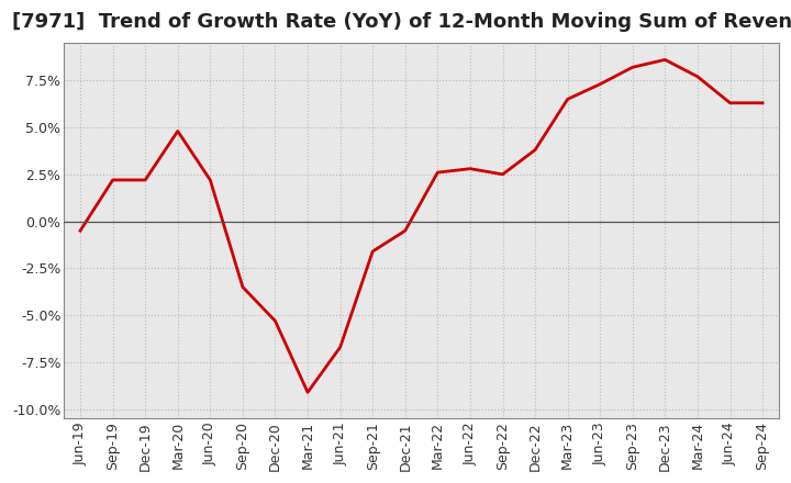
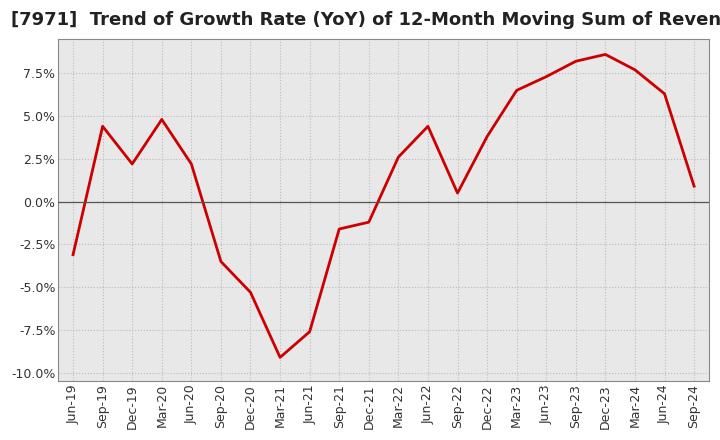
Jun-19: -0.5% -> -3.1%
Sep-19: 2.2% -> 4.4%
Jun-21: -6.7% -> -7.6%
Dec-21: -0.5% -> -1.2%
Jun-22: 2.8% -> 4.4%
Sep-22: 2.5% -> 0.5%
Sep-24: 6.3% -> 0.9%
